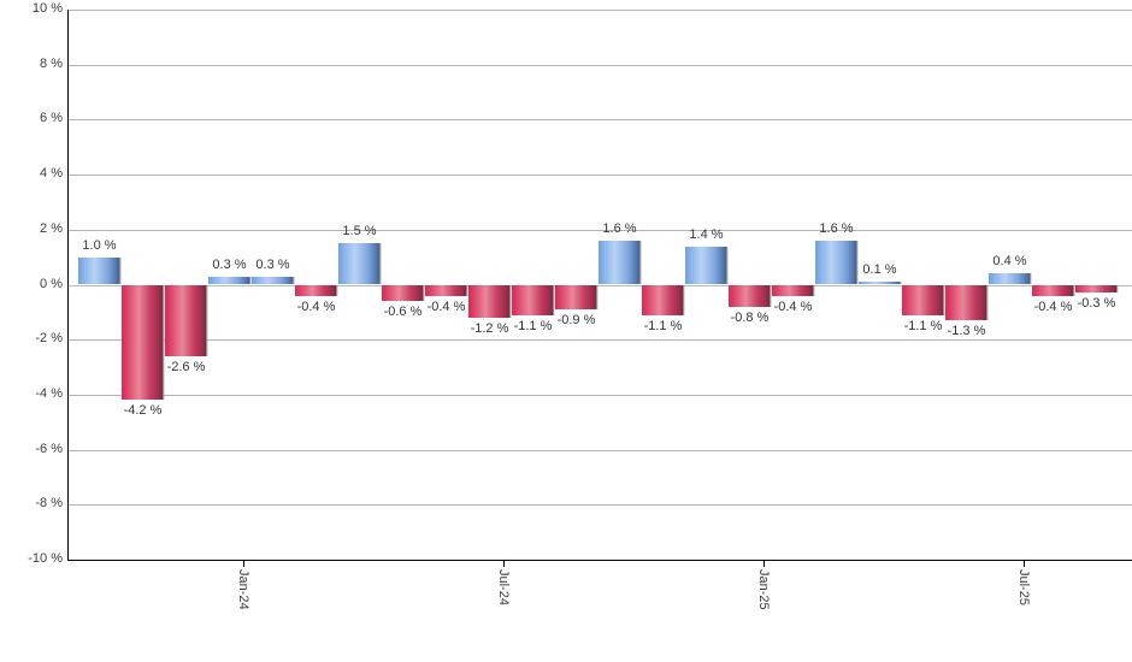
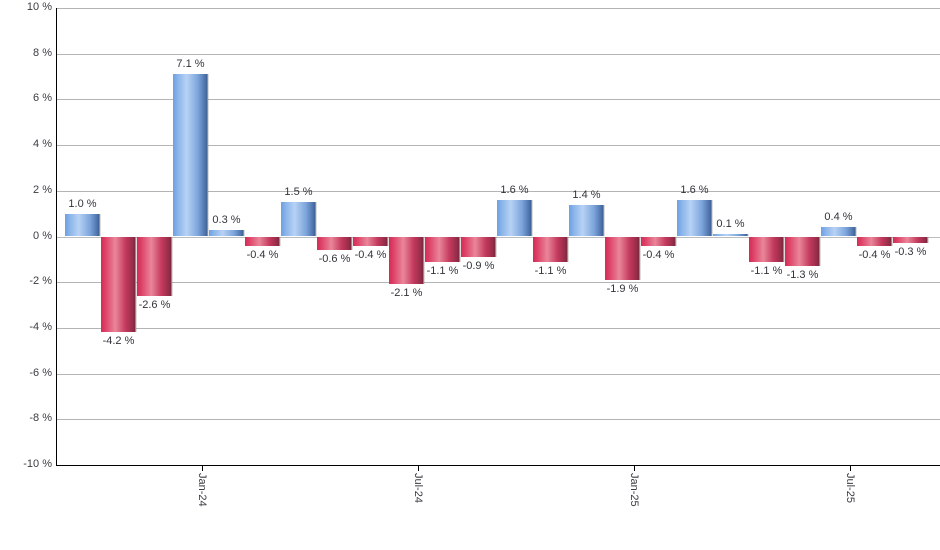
Jan-24: 0.3 -> 7.1
Jul-24: -1.2 -> -2.1
Jan-25: -0.8 -> -1.9
